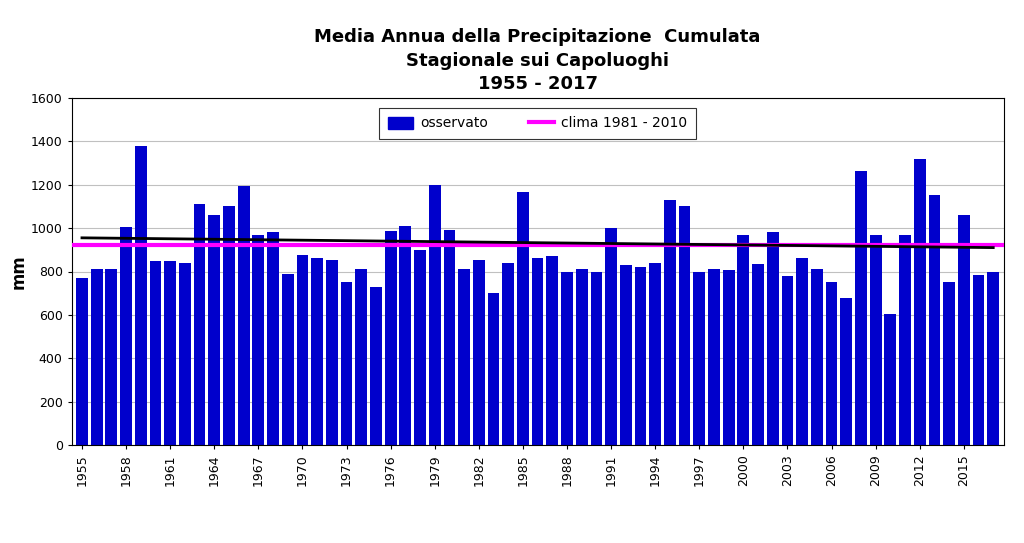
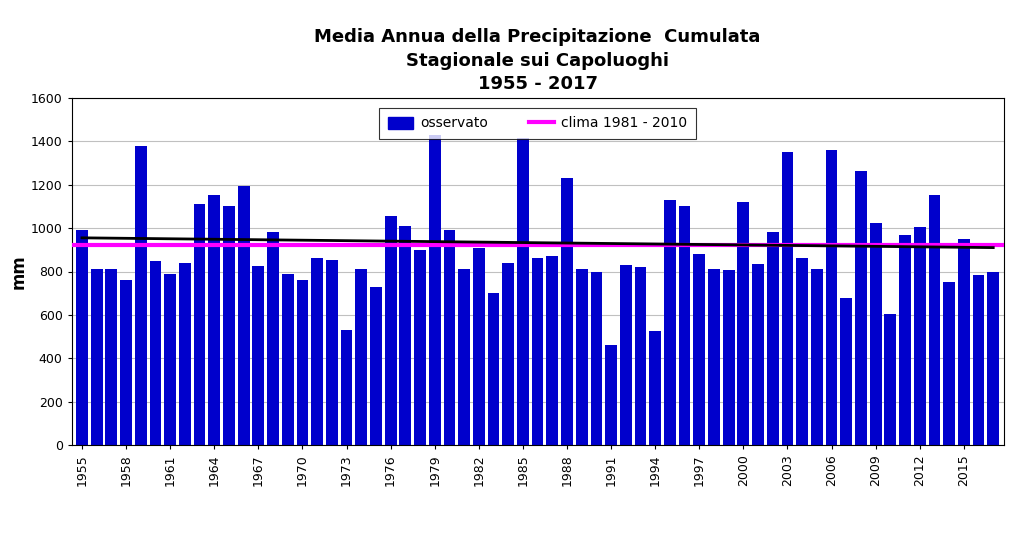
1955: 770 -> 990
1958: 1005 -> 760
1961: 850 -> 790
1964: 1060 -> 1150
1967: 970 -> 825
1970: 875 -> 760
1973: 750 -> 530
1976: 985 -> 1055
1979: 1200 -> 1430
1982: 855 -> 910
1985: 1165 -> 1415
1988: 800 -> 1230
1991: 1000 -> 460
1994: 840 -> 525
1997: 800 -> 880
2000: 970 -> 1120
2003: 780 -> 1350
2006: 750 -> 1360
2009: 970 -> 1025
2012: 1320 -> 1005
2015: 1060 -> 950
